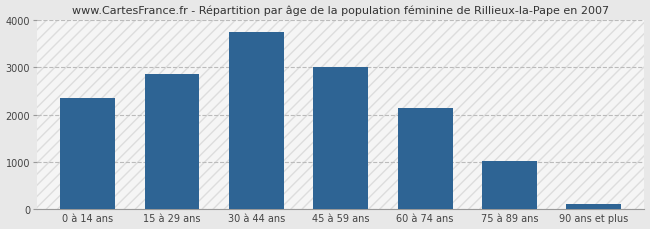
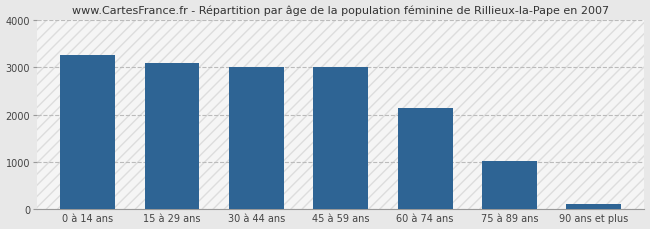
0 à 14 ans: 2350 -> 3250
15 à 29 ans: 2850 -> 3100
30 à 44 ans: 3750 -> 3000
